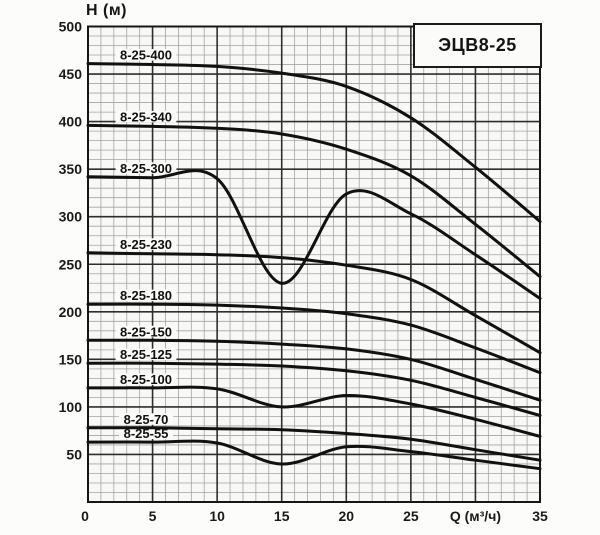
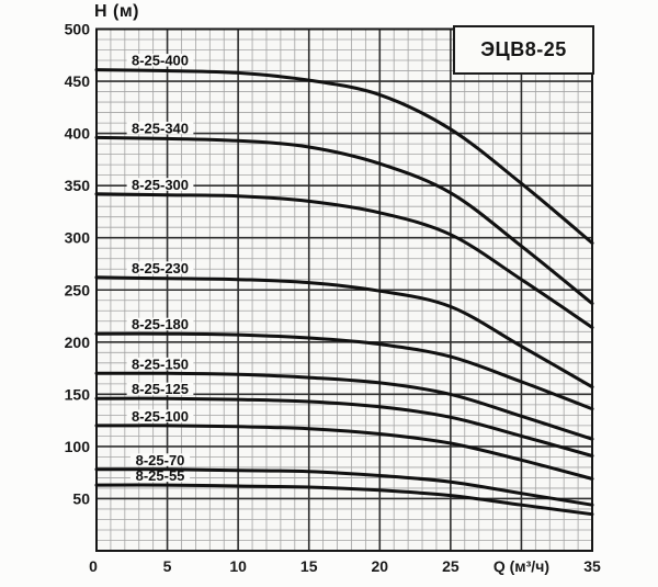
8-25-300/15: 230 -> 340
8-25-100/15: 100 -> 120
8-25-55/15: 40 -> 60
